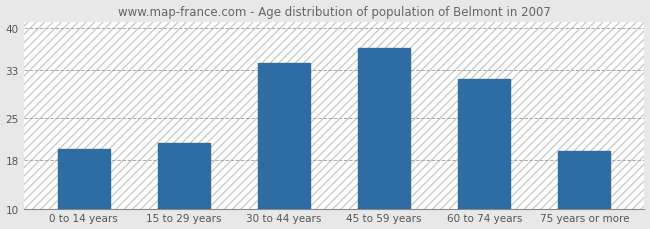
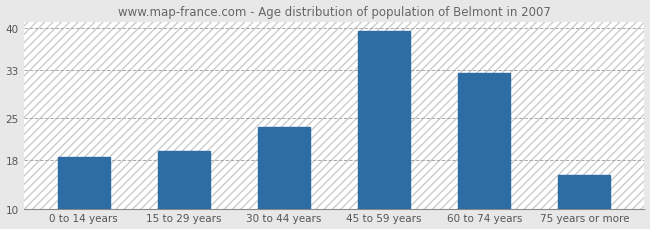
0 to 14 years: 19.8 -> 18.5
15 to 29 years: 20.8 -> 19.5
30 to 44 years: 34.2 -> 23.5
45 to 59 years: 36.6 -> 39.5
60 to 74 years: 31.4 -> 32.5
75 years or more: 19.6 -> 15.5
